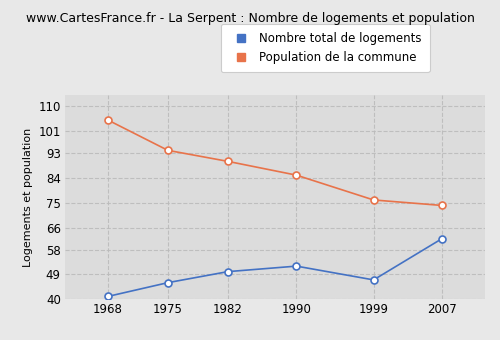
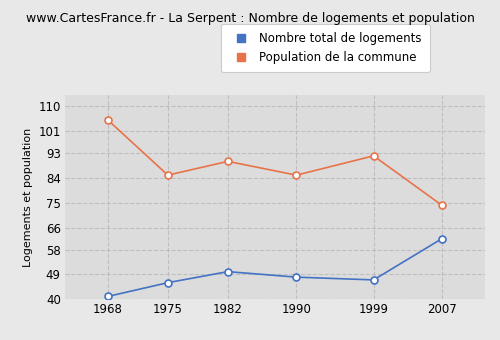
Population de la commune/1975: 94 -> 85
Nombre total de logements/1990: 52 -> 48
Population de la commune/1999: 76 -> 92
